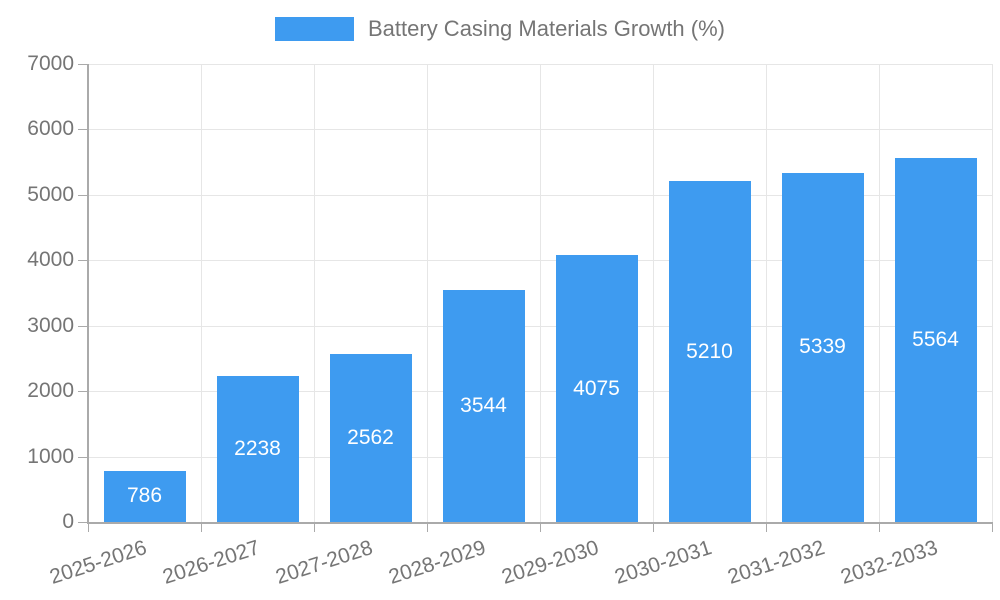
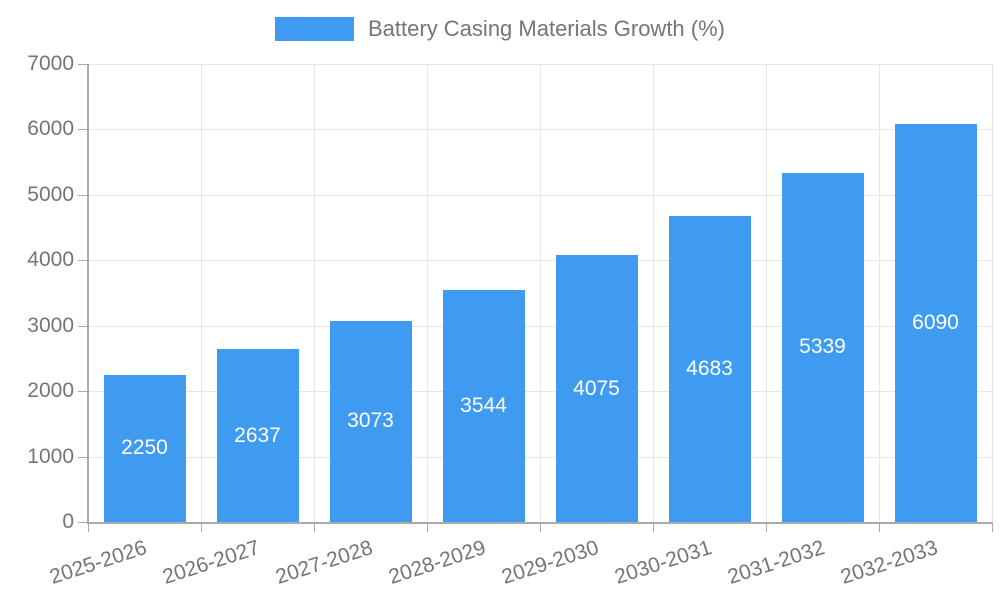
2025-2026: 786 -> 2250
2026-2027: 2238 -> 2637
2027-2028: 2562 -> 3073
2030-2031: 5210 -> 4683
2032-2033: 5564 -> 6090
